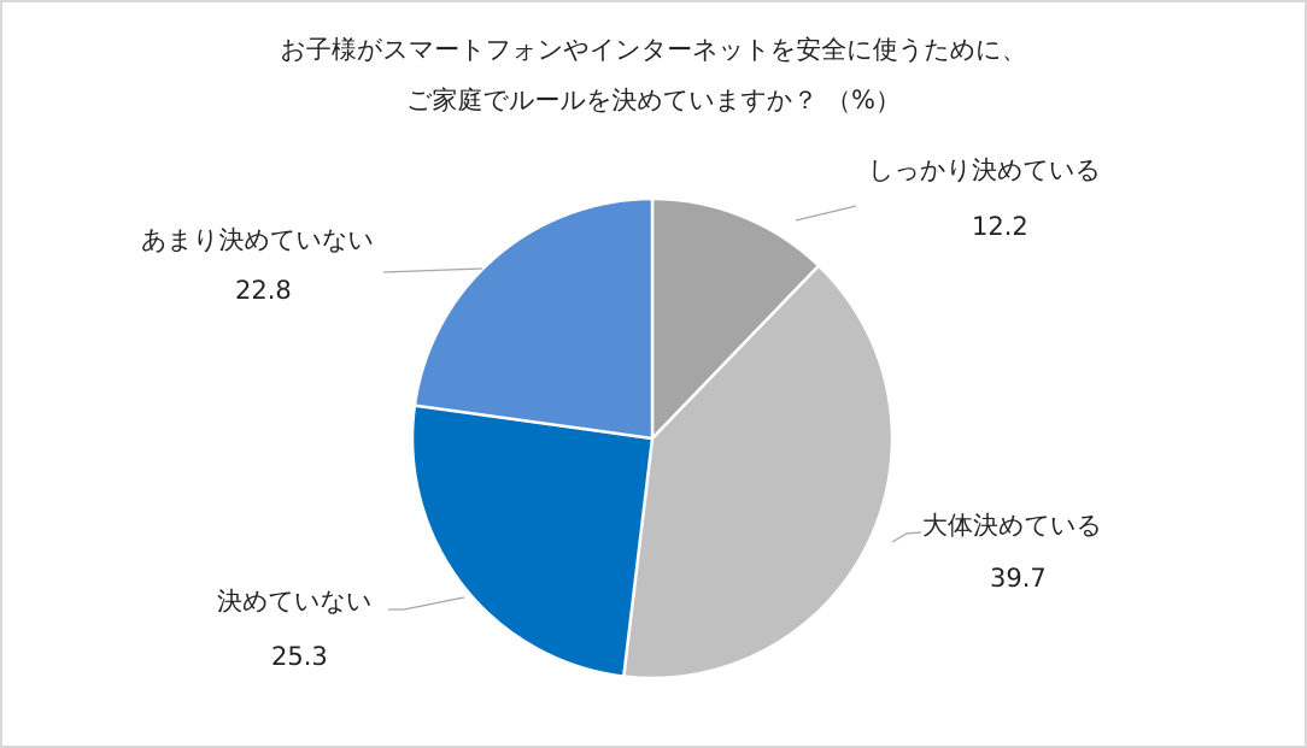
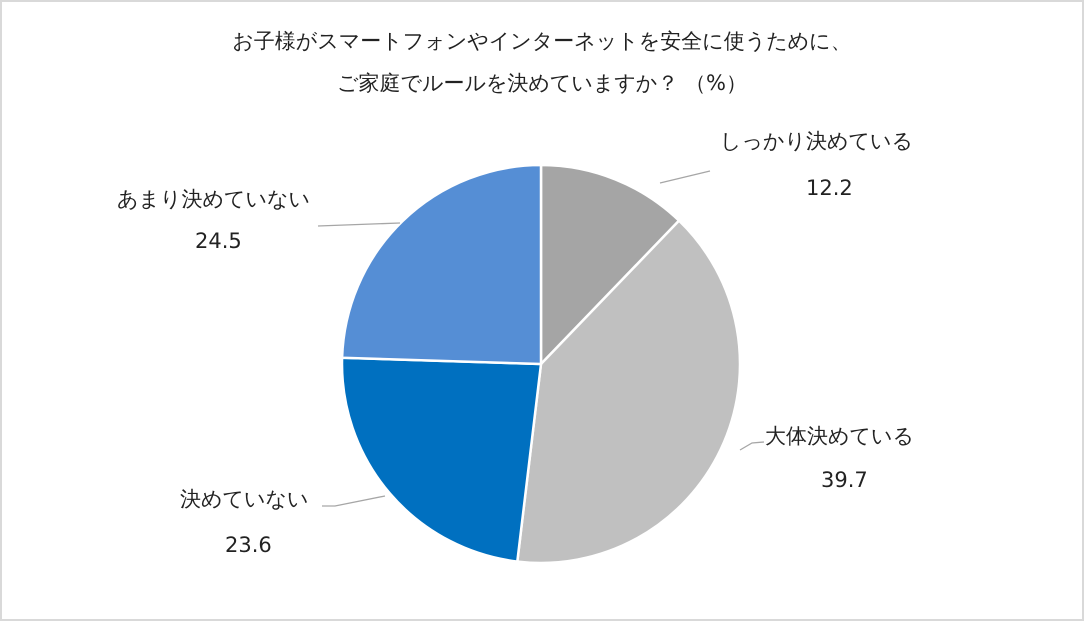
決めていない: 25.3 -> 23.6
あまり決めていない: 22.8 -> 24.5
